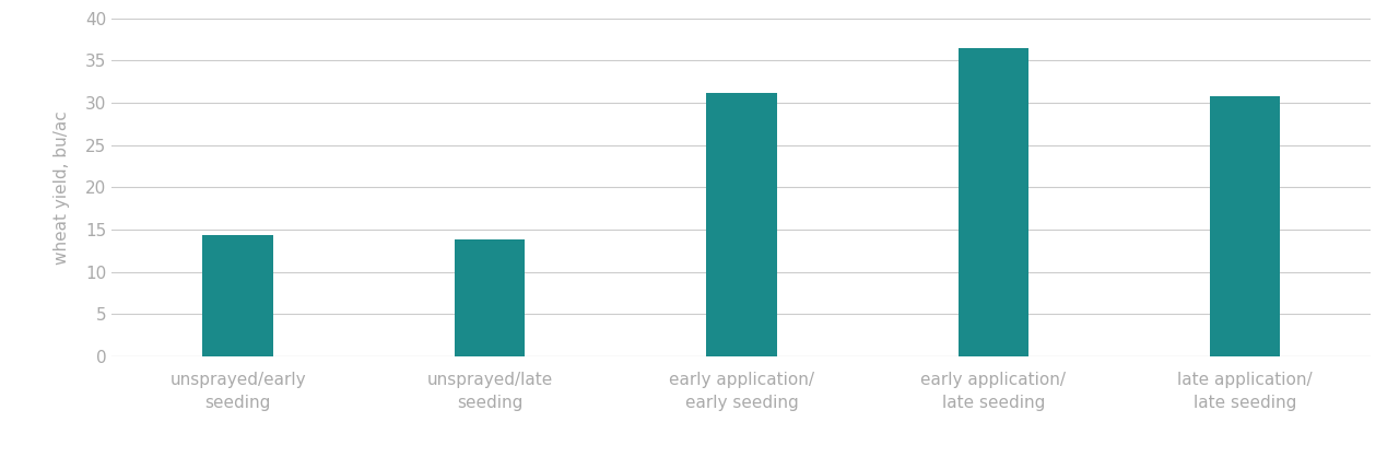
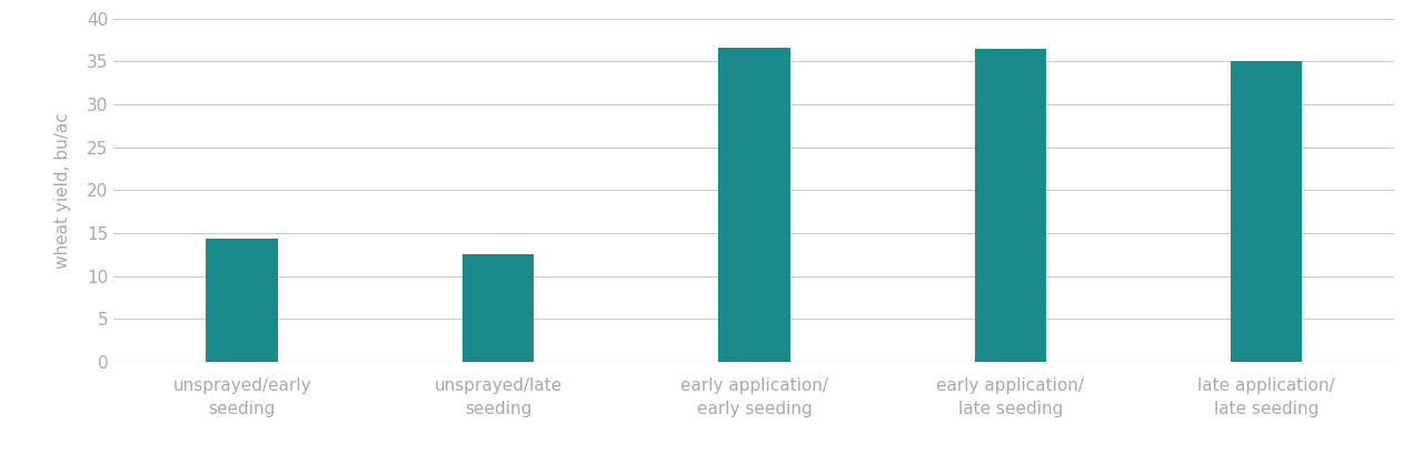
unsprayed/late seeding: 13.8 -> 12.5
early application/ early seeding: 31.2 -> 36.6
late application/ late seeding: 30.8 -> 35.0
